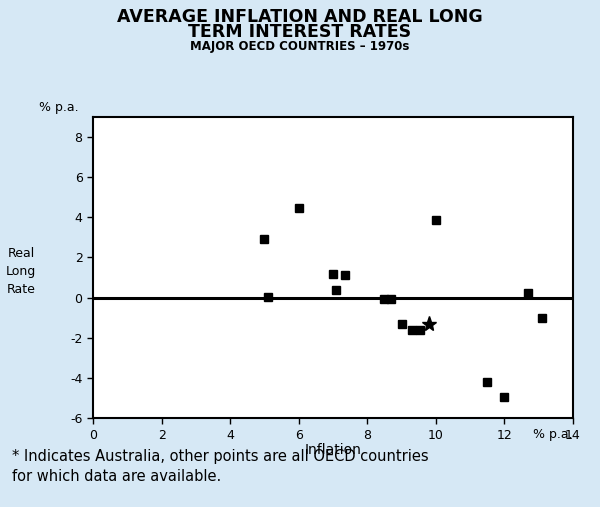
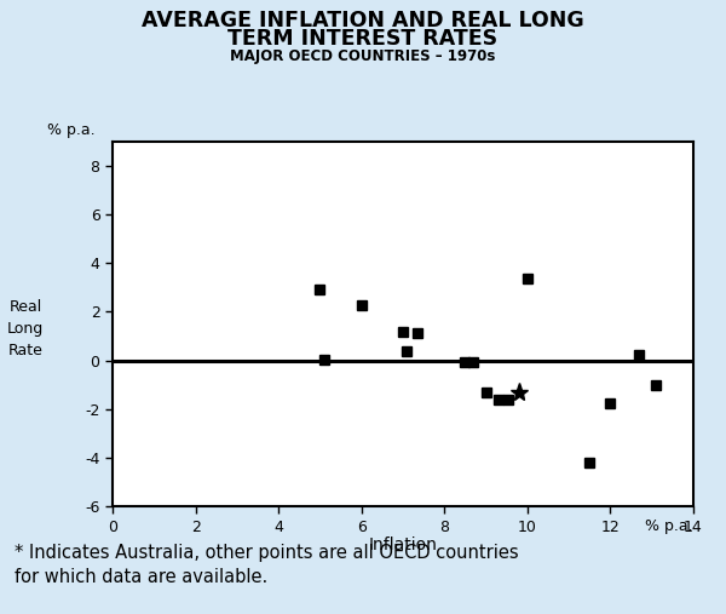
6: 4.45 -> 2.25
10: 3.85 -> 3.35
12: -4.95 -> -1.75
